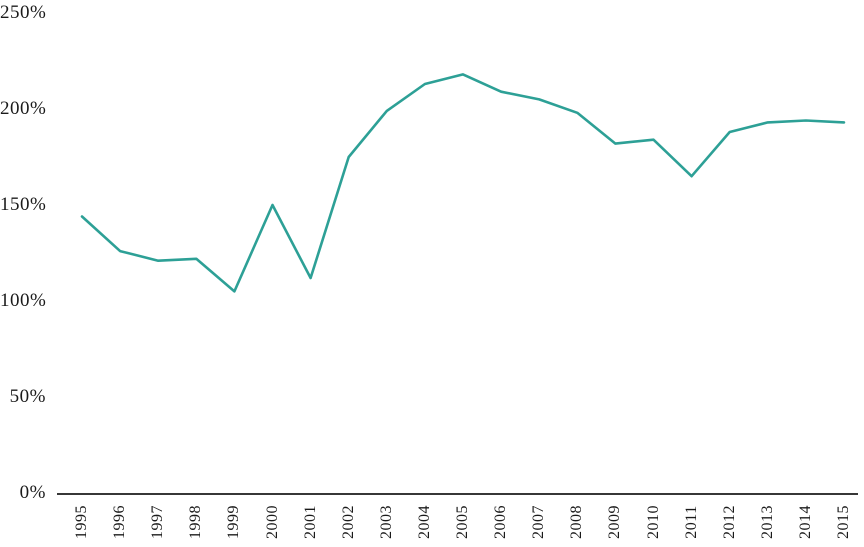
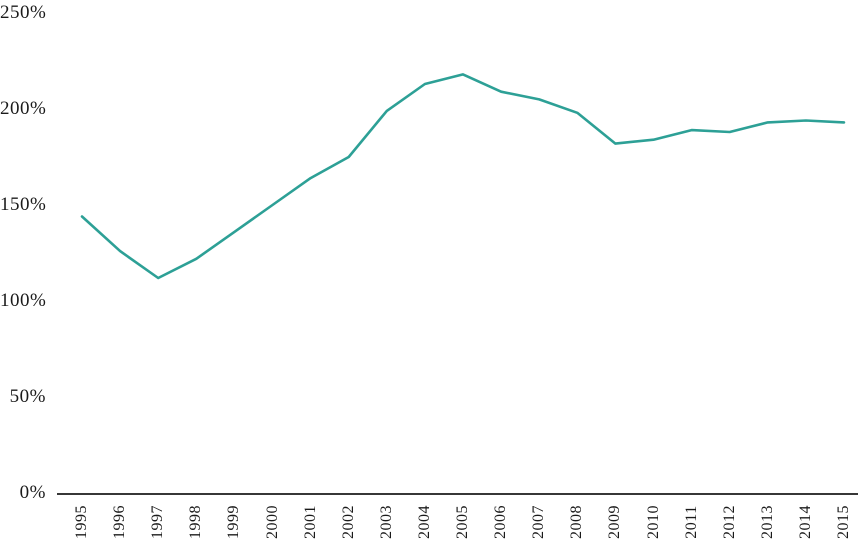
1997: 121% -> 112%
1999: 105% -> 136%
2001: 112% -> 164%
2011: 165% -> 189%
